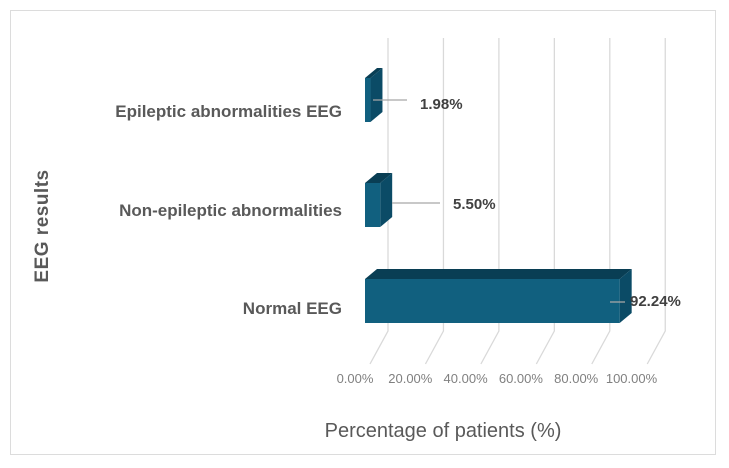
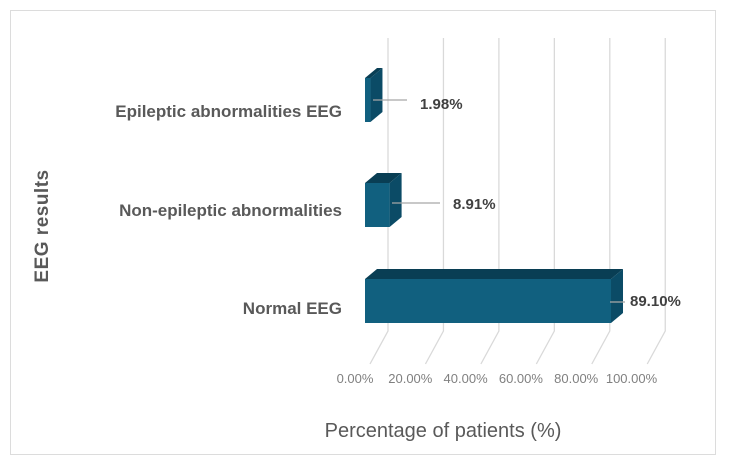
Non-epileptic abnormalities: 5.50% -> 8.91%
Normal EEG: 92.24% -> 89.10%
